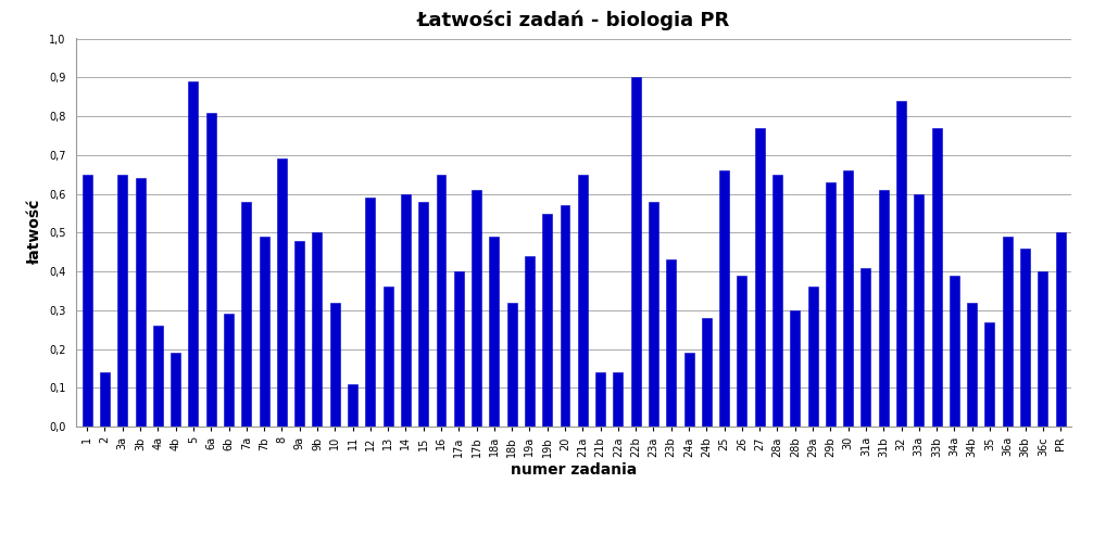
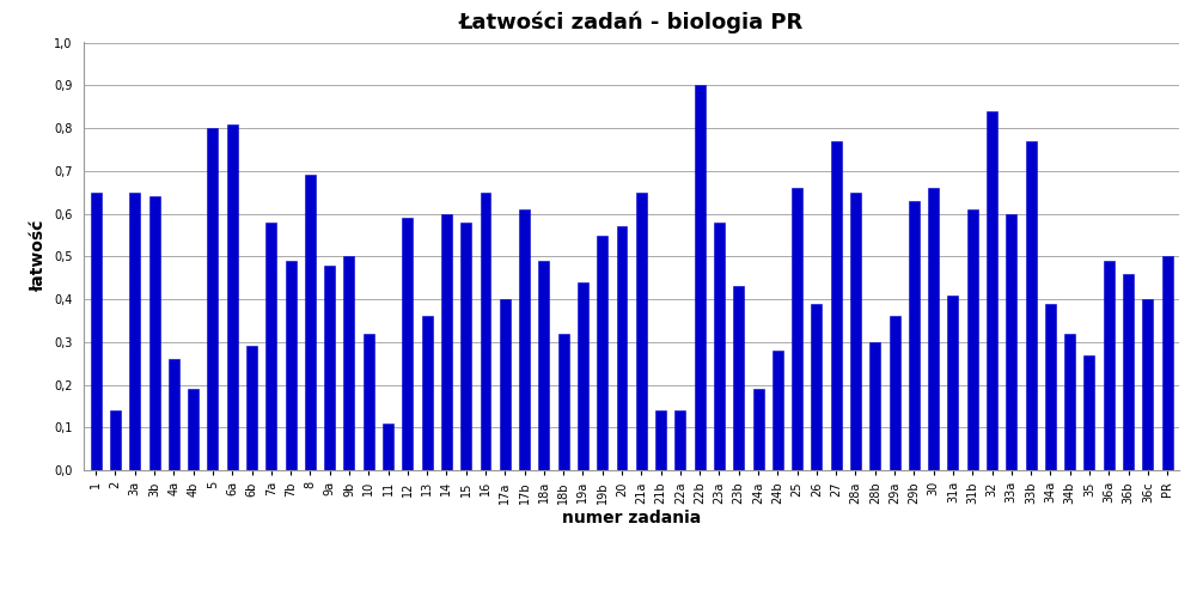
5: 0,89 -> 0,80
